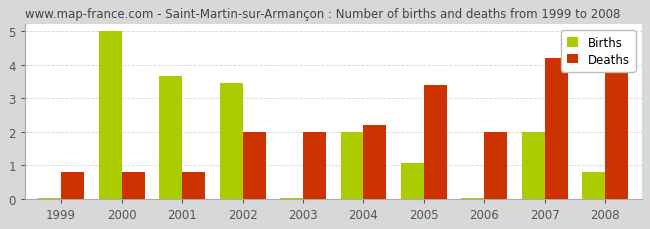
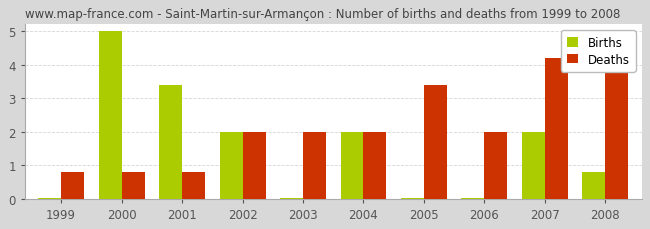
Births/2001: 3.65 -> 3.40
Births/2002: 3.45 -> 2.00
Deaths/2004: 2.2 -> 2.0
Births/2005: 1.05 -> 0.02
